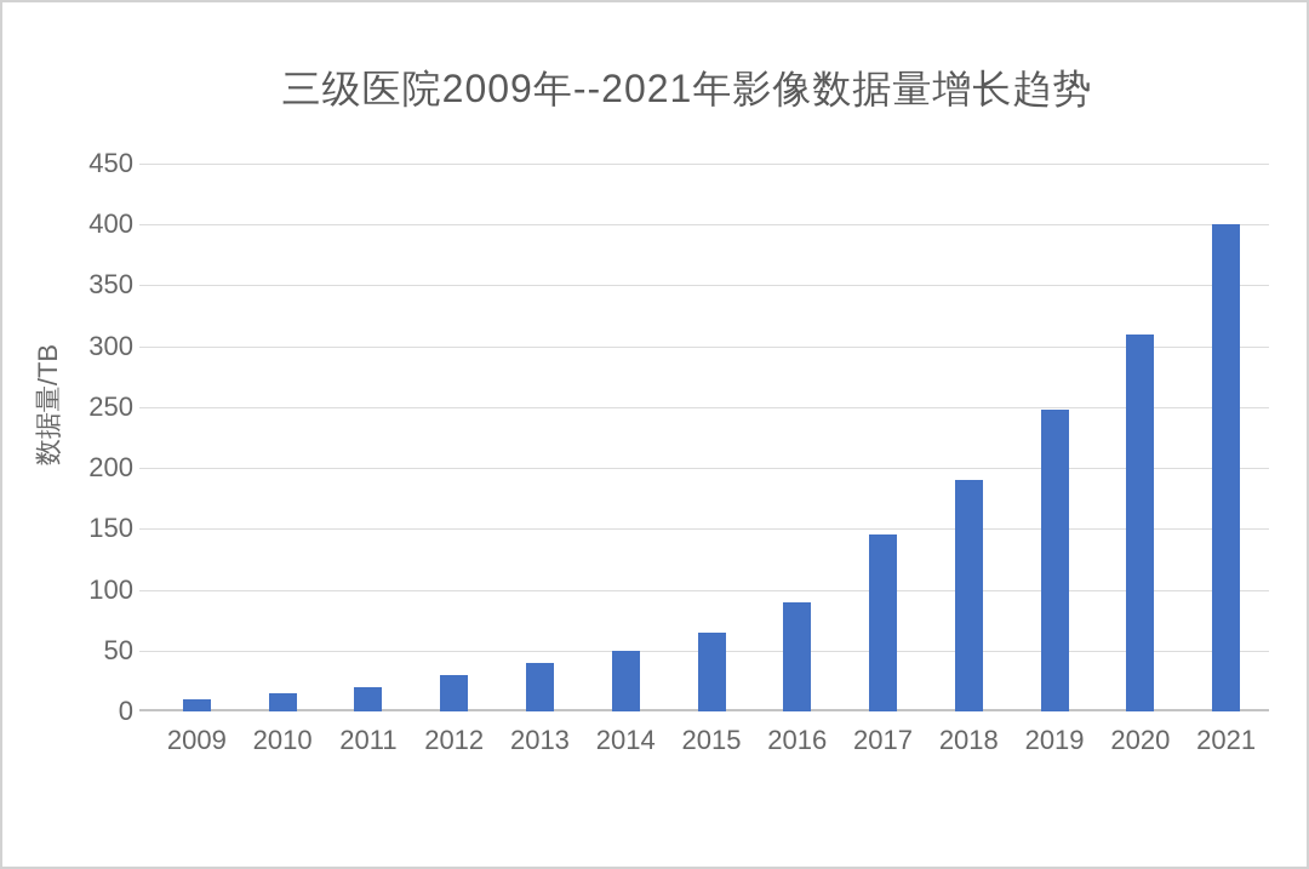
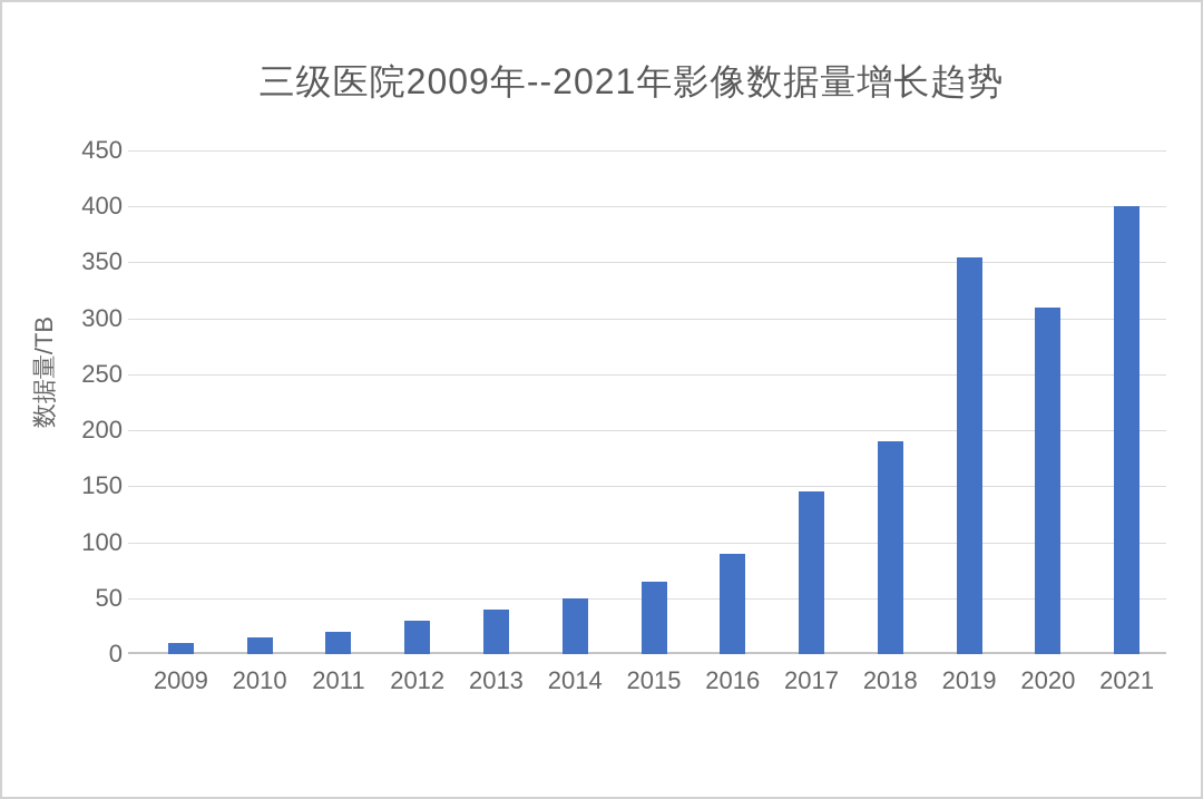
2019: 248 -> 354
